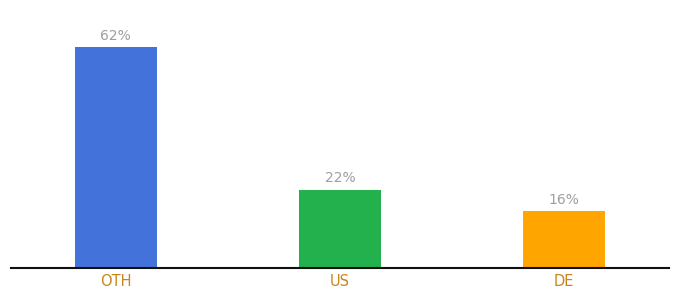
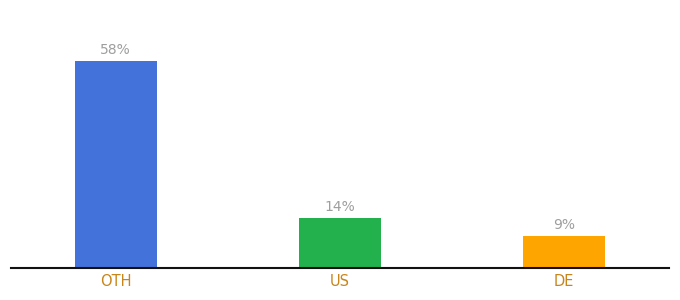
OTH: 62% -> 58%
US: 22% -> 14%
DE: 16% -> 9%
